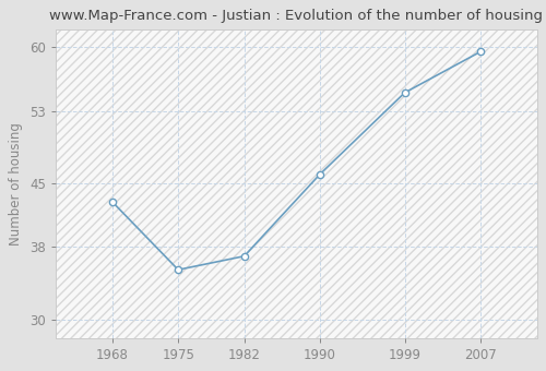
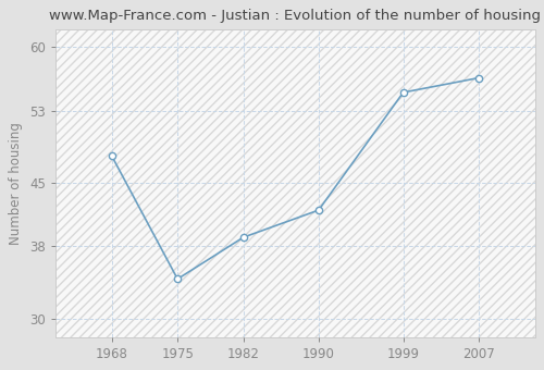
1968: 43.0 -> 48.0
1975: 35.5 -> 34.4
1982: 37.0 -> 39.0
1990: 46.0 -> 42.0
2007: 59.5 -> 56.6
